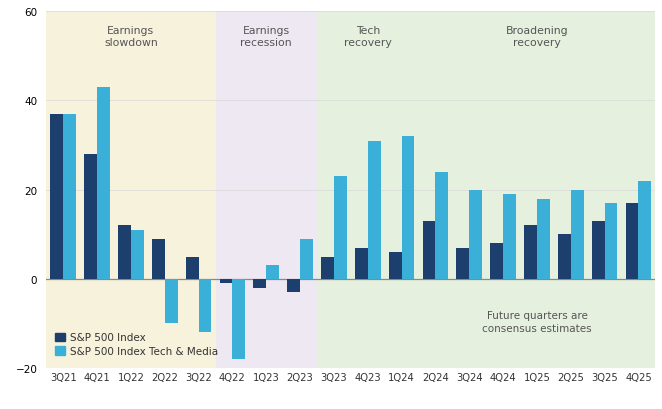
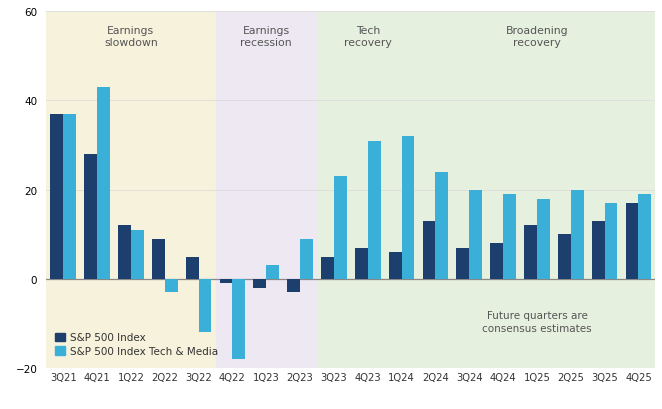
S&P 500 Index Tech & Media/2Q22: -10 -> -3
S&P 500 Index Tech & Media/4Q25: 22 -> 19
